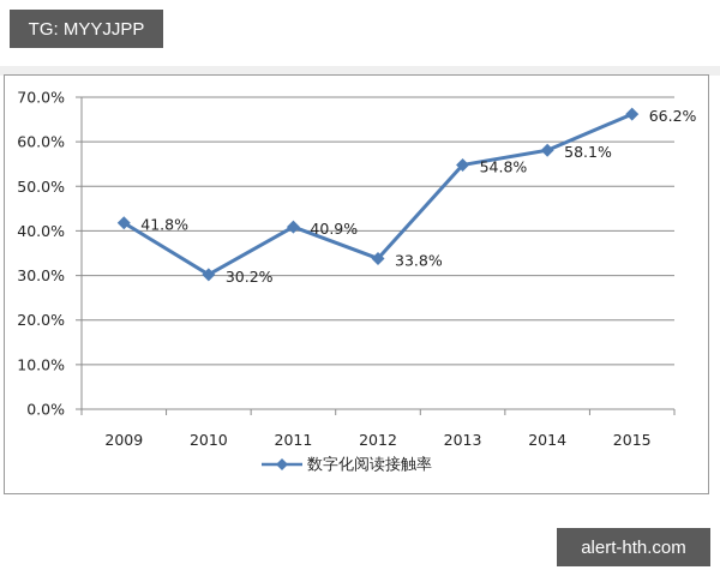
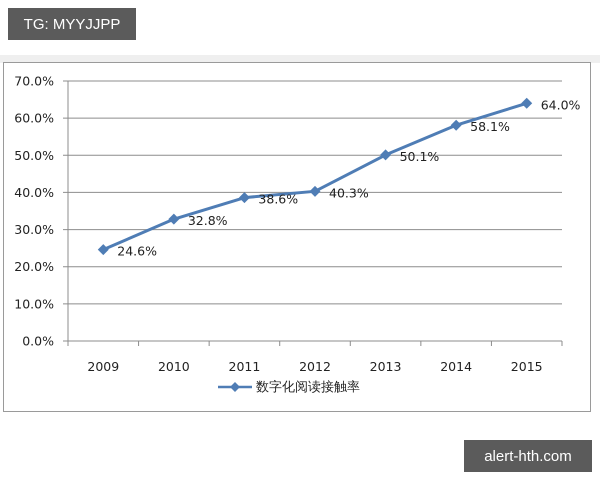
2009: 41.8% -> 24.6%
2010: 30.2% -> 32.8%
2011: 40.9% -> 38.6%
2012: 33.8% -> 40.3%
2013: 54.8% -> 50.1%
2015: 66.2% -> 64.0%
